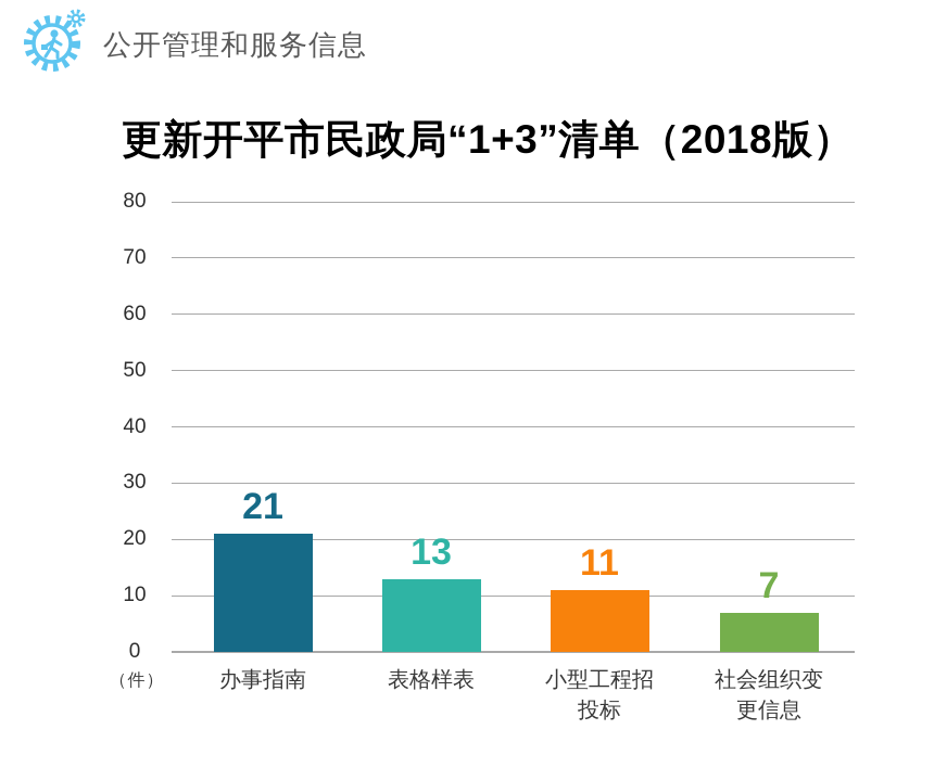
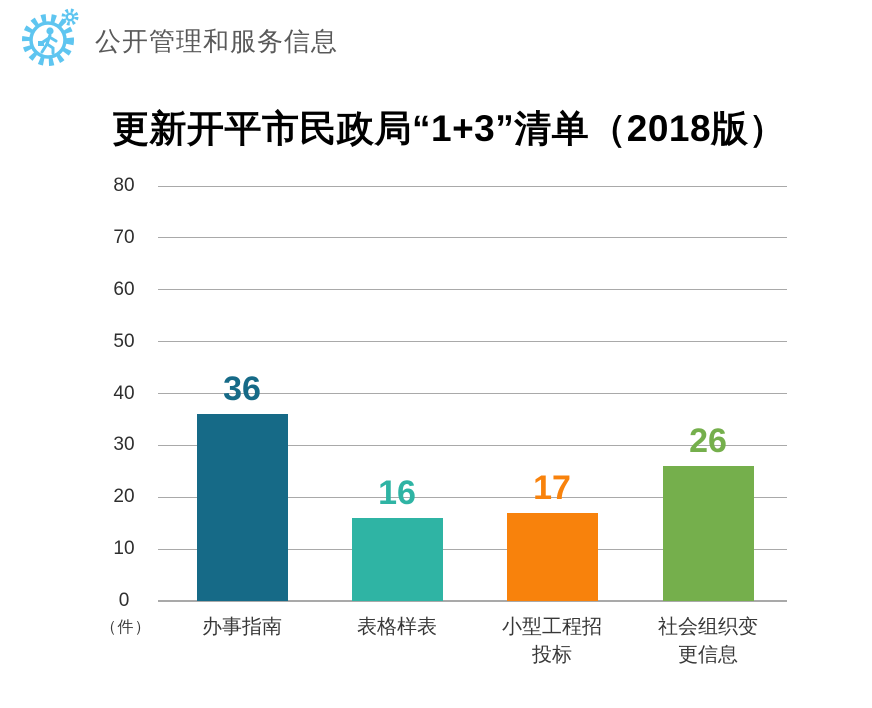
办事指南: 21 -> 36
表格样表: 13 -> 16
小型工程招投标: 11 -> 17
社会组织变更信息: 7 -> 26
